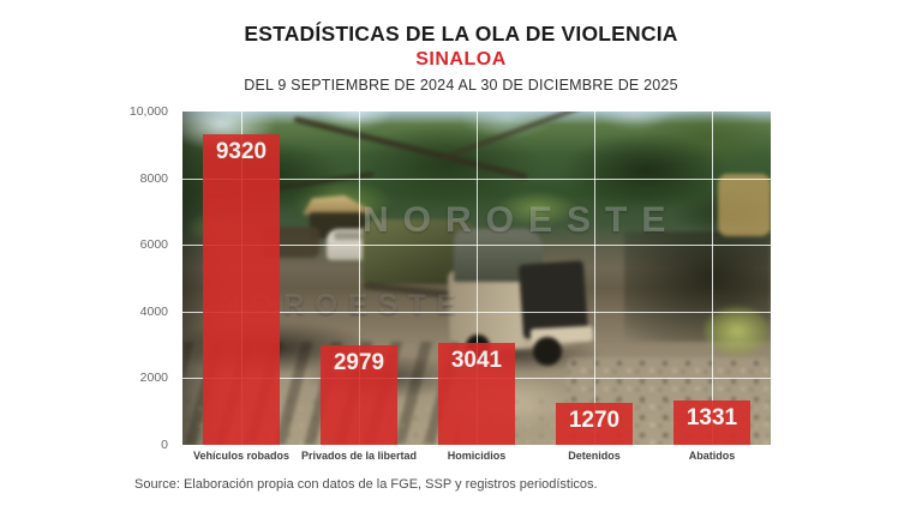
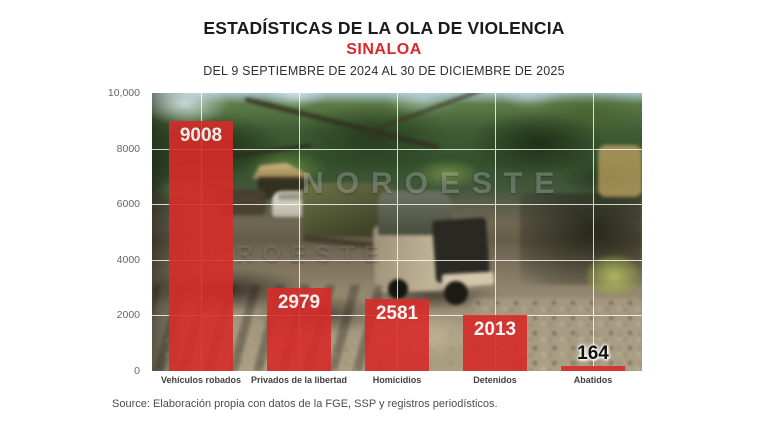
Vehículos robados: 9320 -> 9008
Homicidios: 3041 -> 2581
Detenidos: 1270 -> 2013
Abatidos: 1331 -> 164
